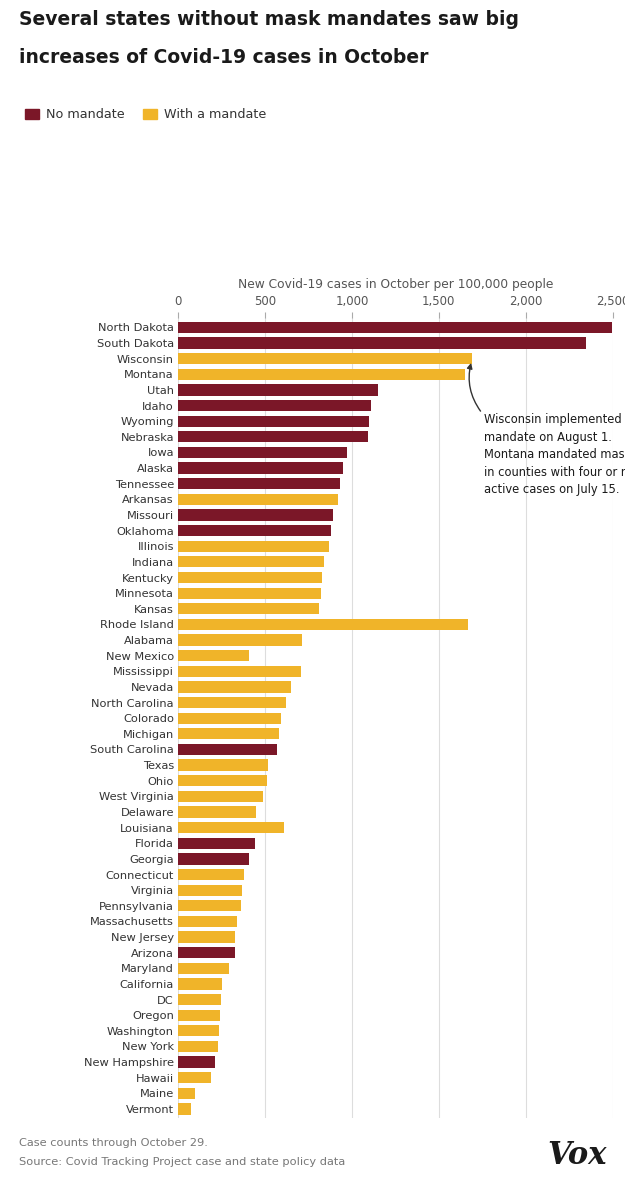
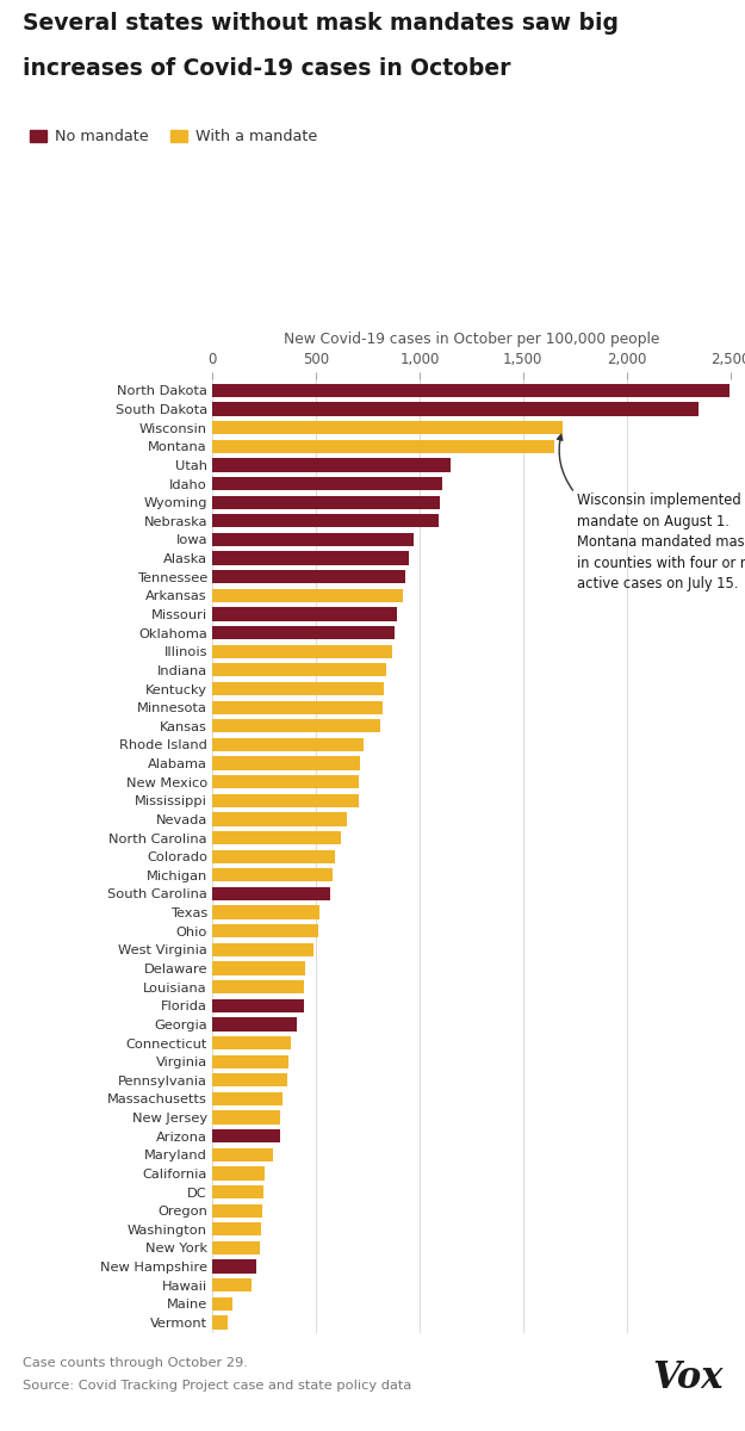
Rhode Island: 1,670 -> 730
New Mexico: 410 -> 710
Louisiana: 610 -> 440
